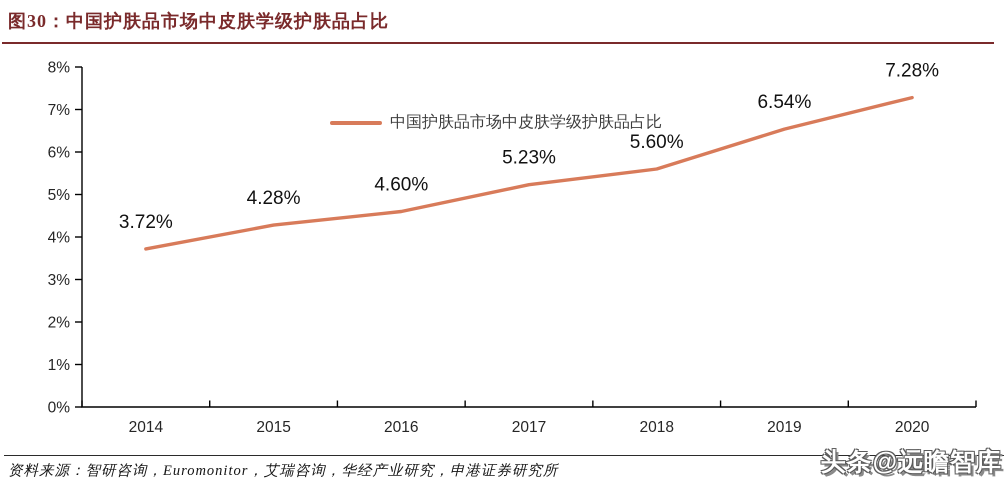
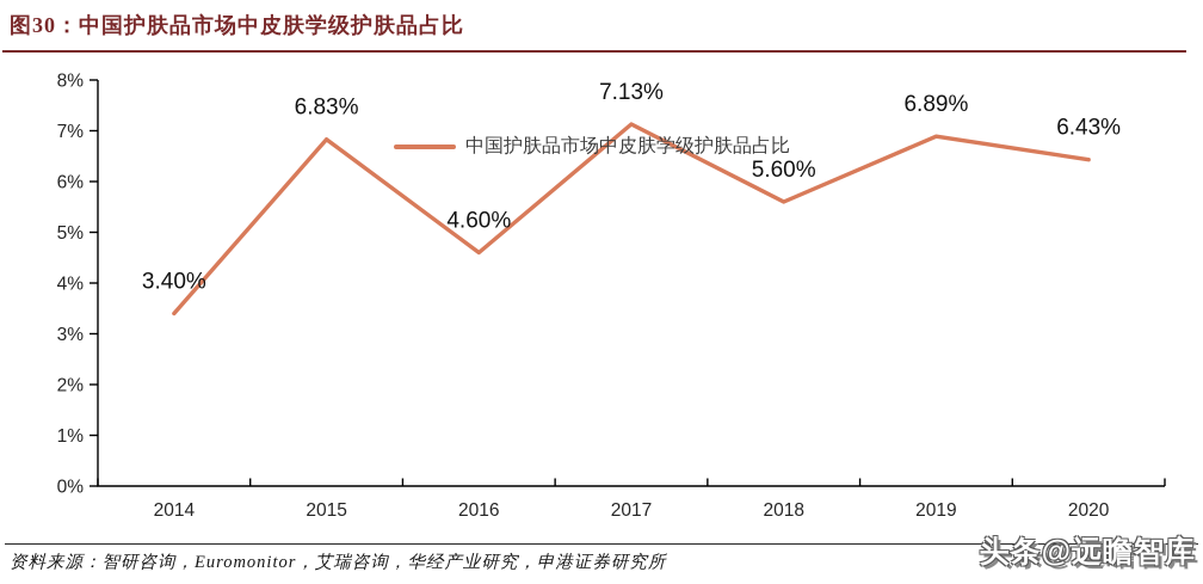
2014: 3.72% -> 3.40%
2015: 4.28% -> 6.83%
2017: 5.23% -> 7.13%
2019: 6.54% -> 6.89%
2020: 7.28% -> 6.43%
